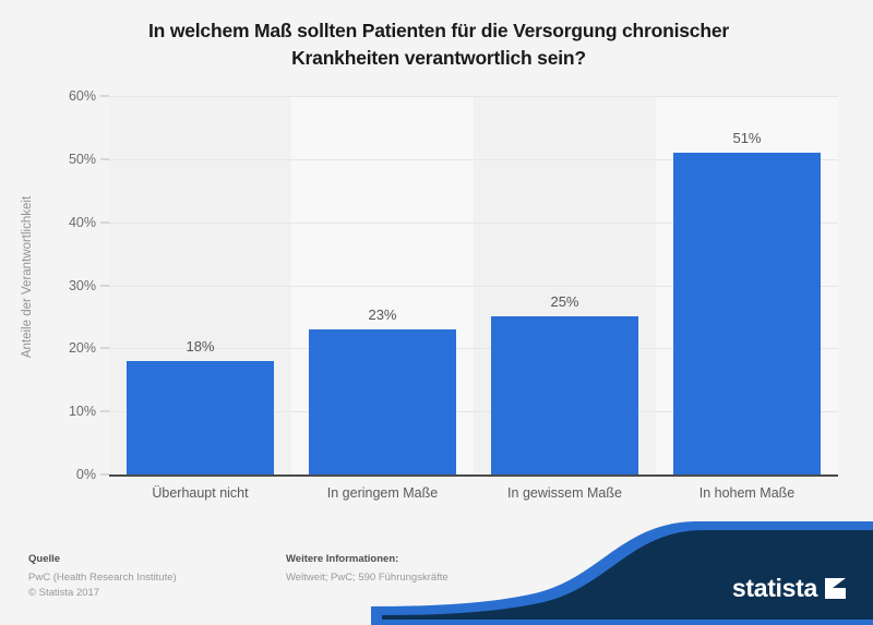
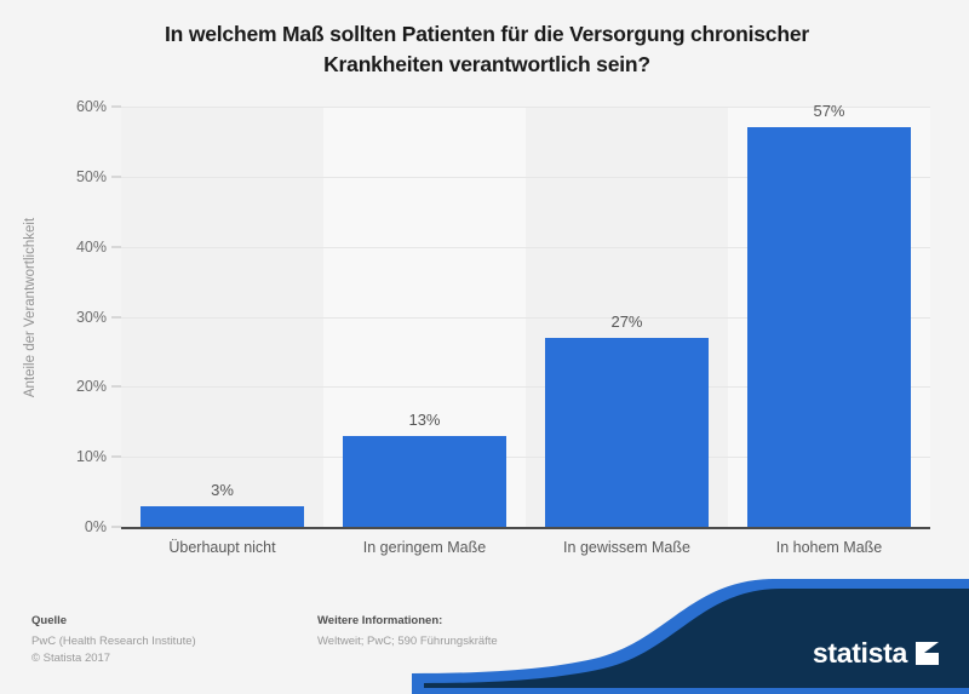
Überhaupt nicht: 18% -> 3%
In geringem Maße: 23% -> 13%
In gewissem Maße: 25% -> 27%
In hohem Maße: 51% -> 57%
